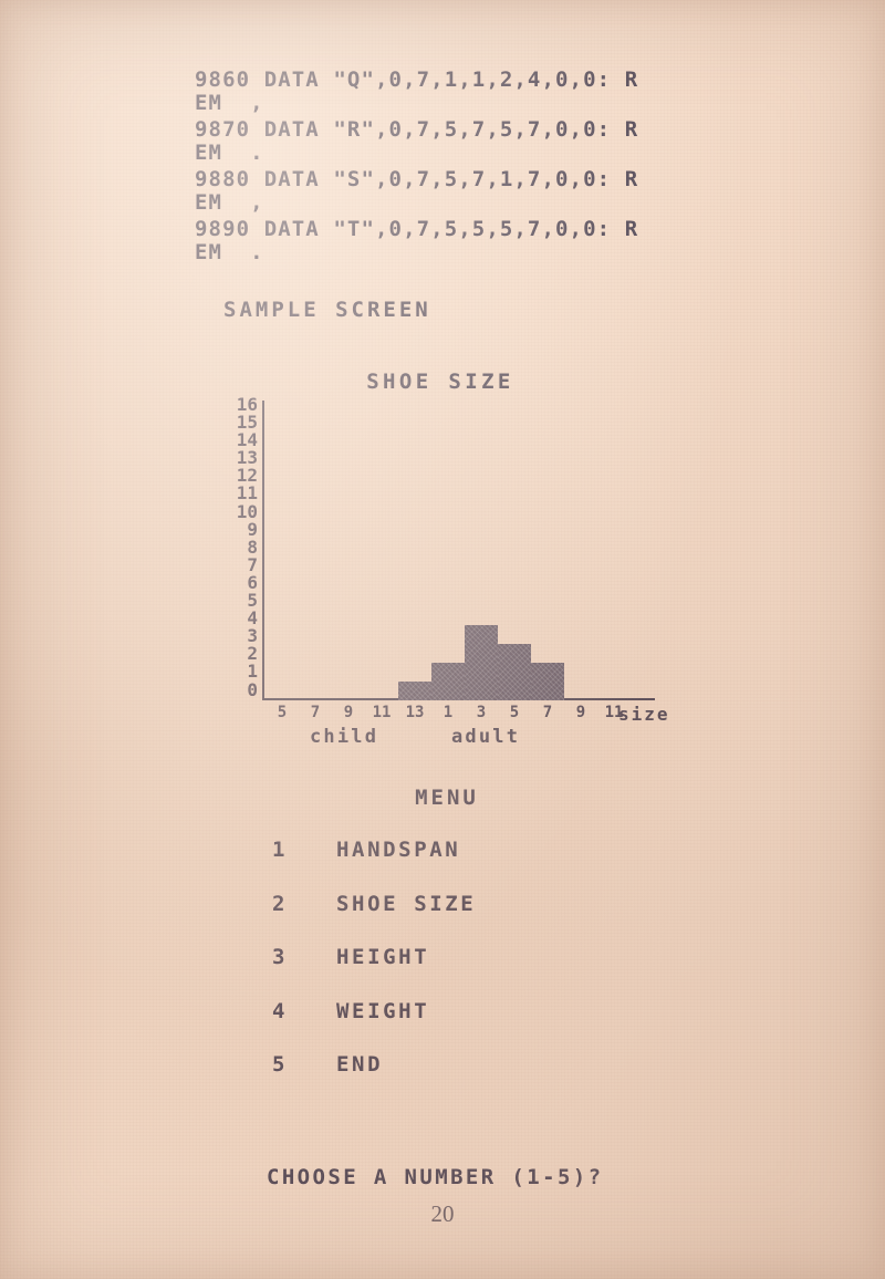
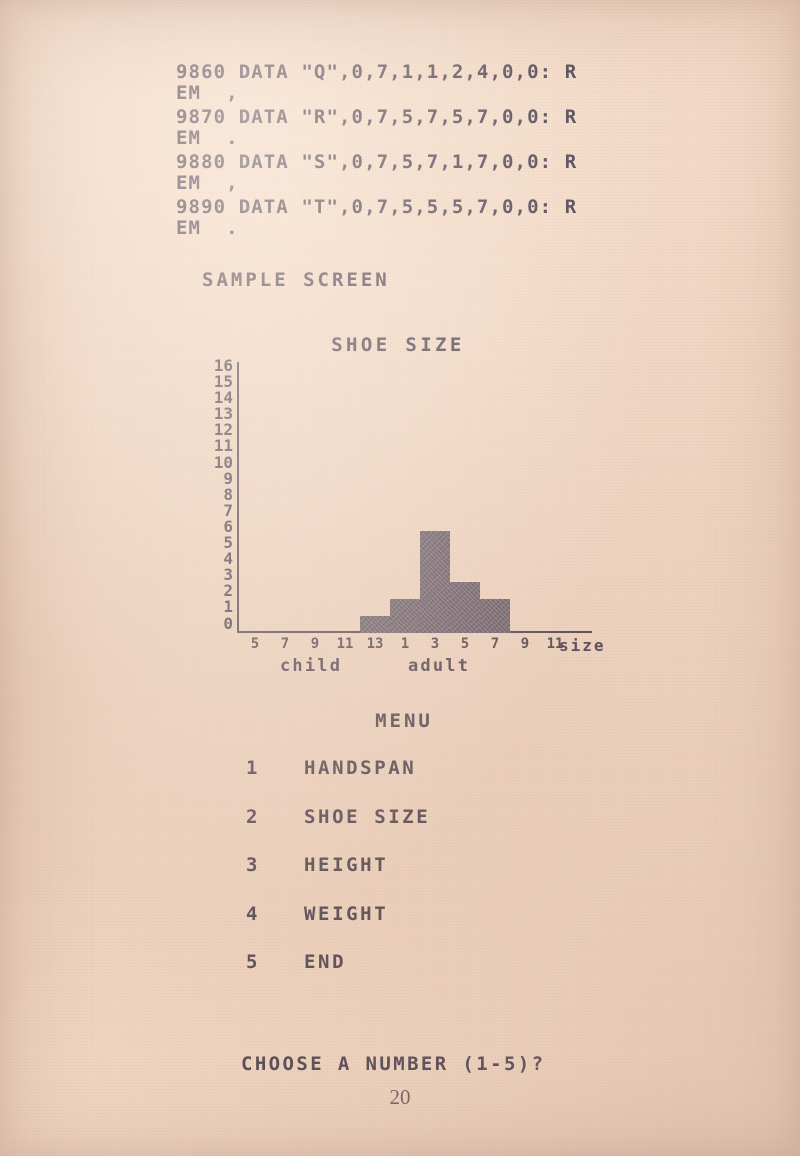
3: 4 -> 6
